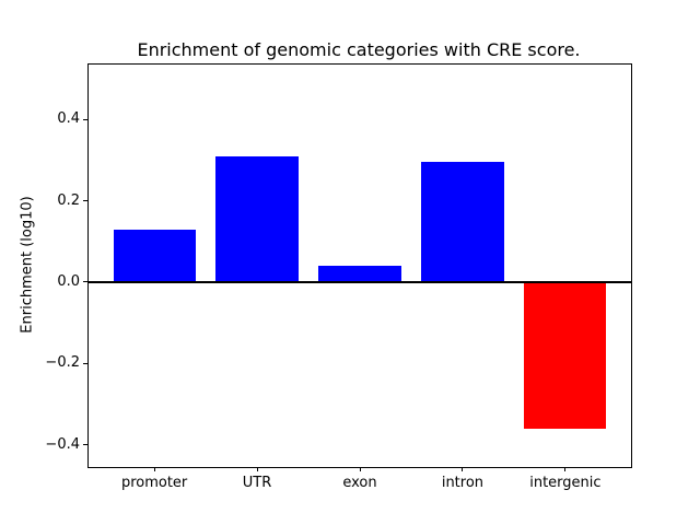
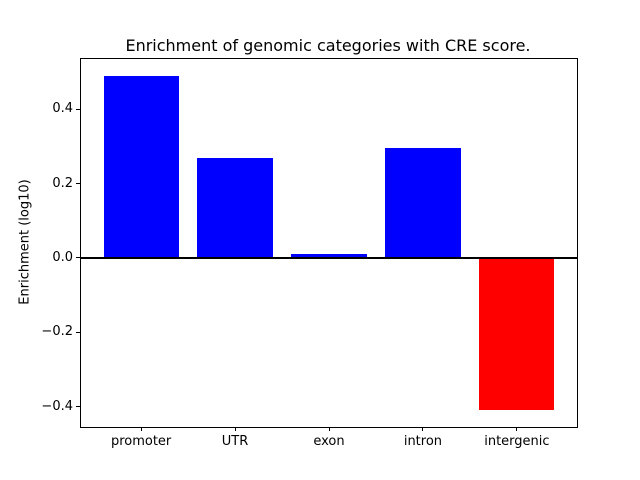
promoter: 0.13 -> 0.49
UTR: 0.31 -> 0.27
exon: 0.04 -> 0.01
intergenic: -0.36 -> -0.41
